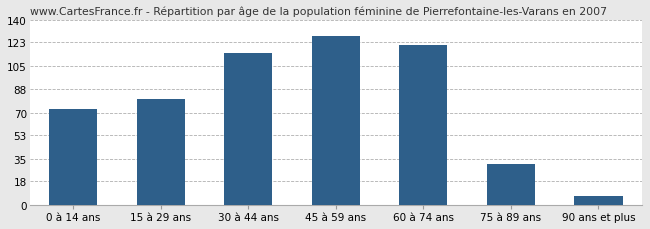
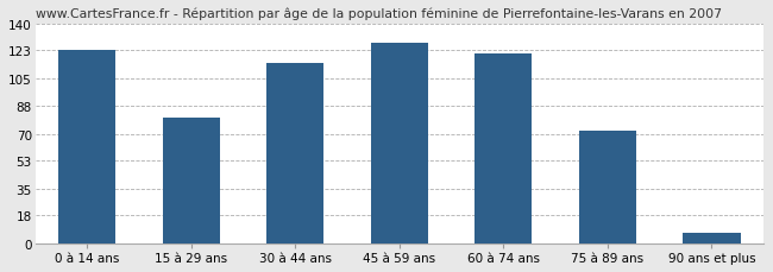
0 à 14 ans: 73 -> 123
75 à 89 ans: 31 -> 72
